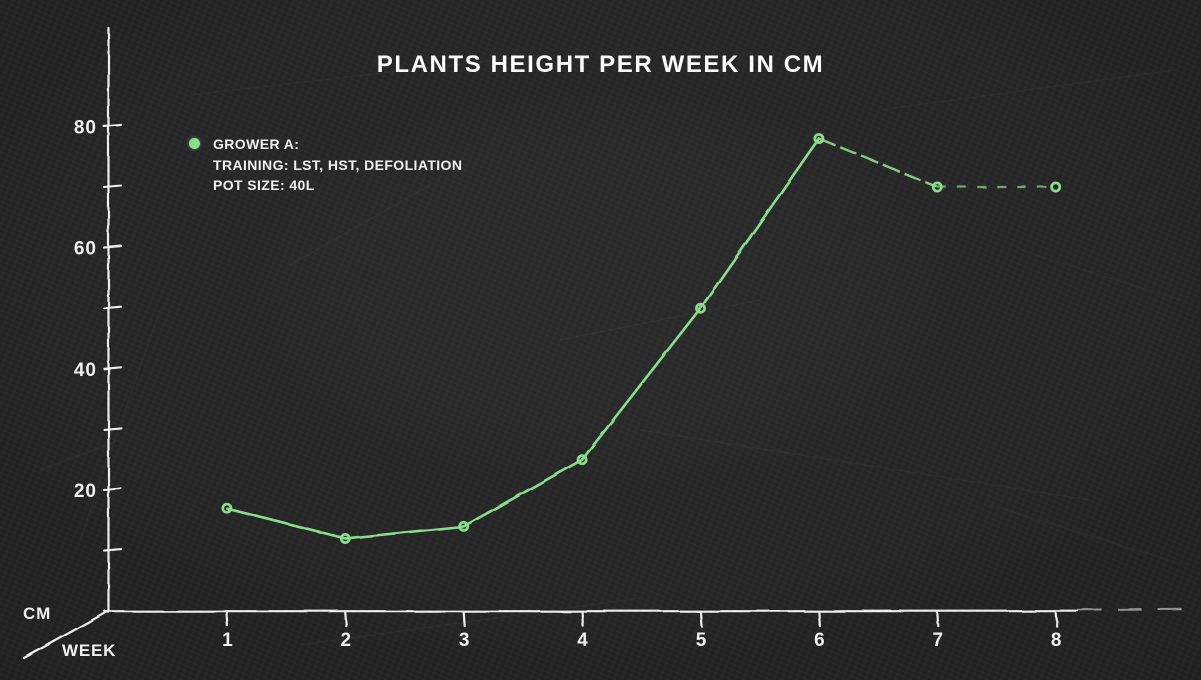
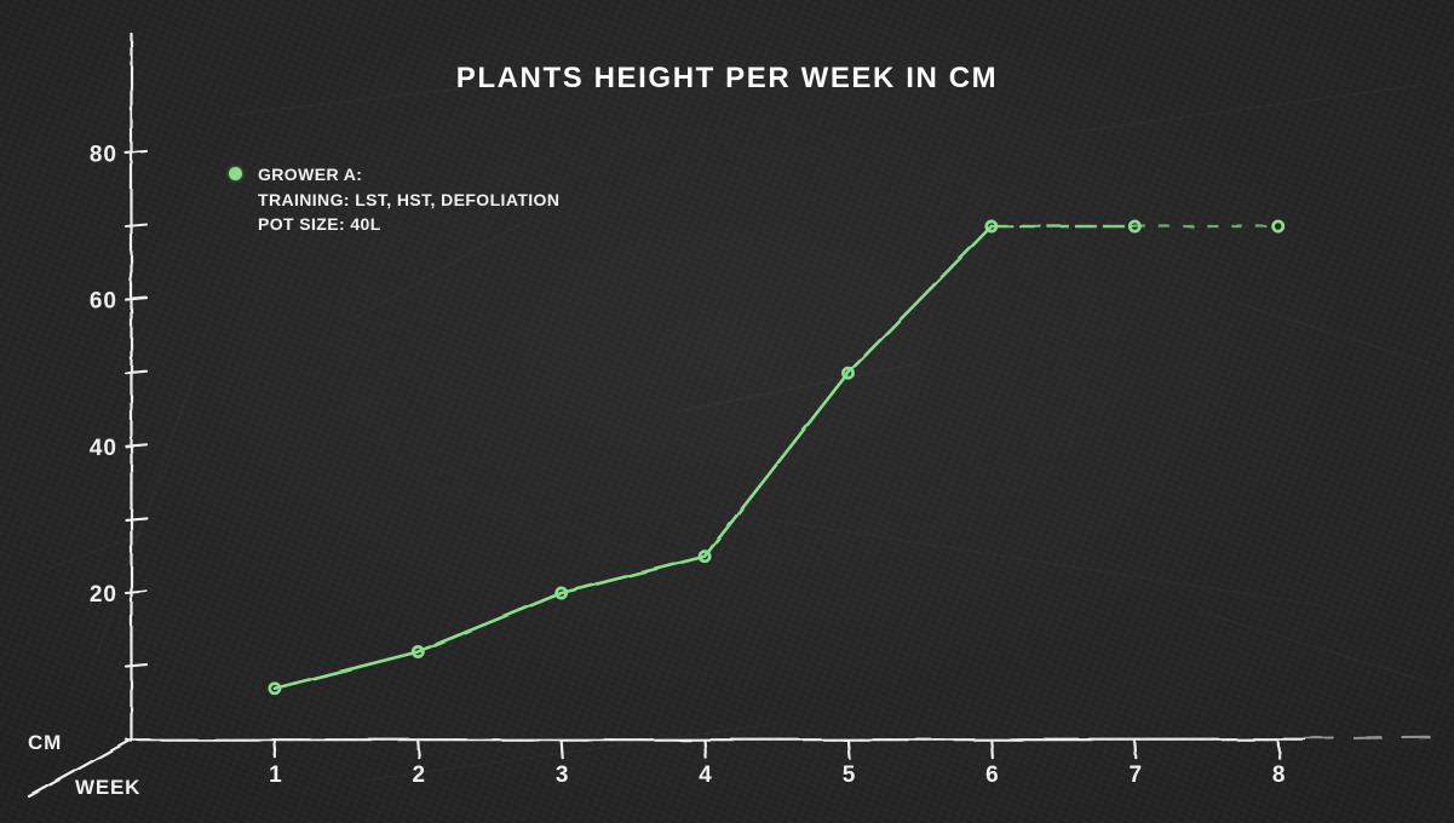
1: 17 -> 7
3: 14 -> 20
6: 78 -> 70
